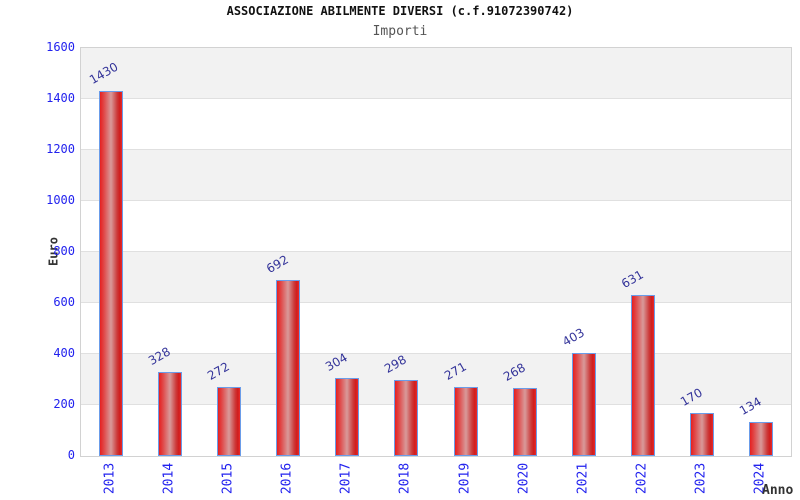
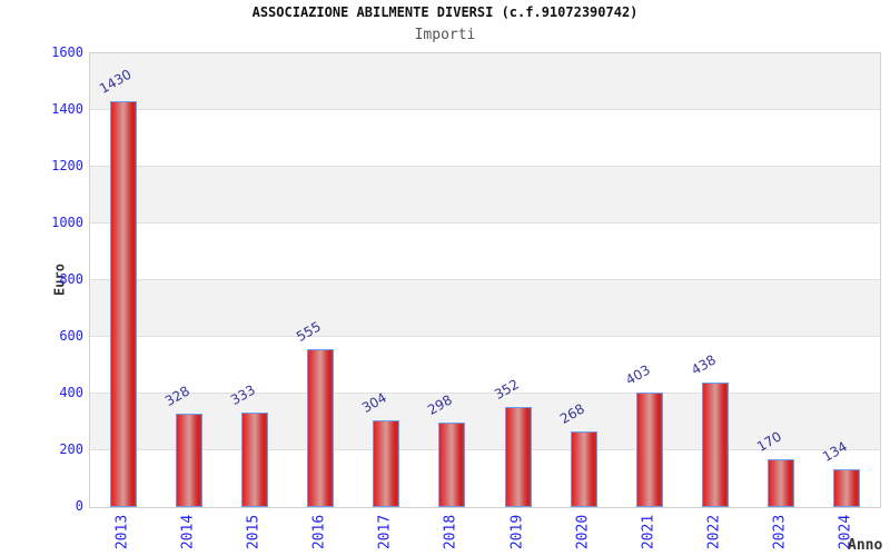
2015: 272 -> 333
2016: 692 -> 555
2019: 271 -> 352
2022: 631 -> 438
